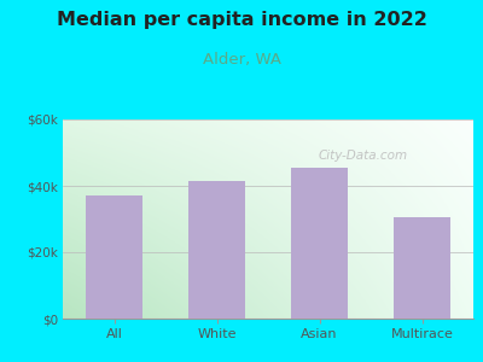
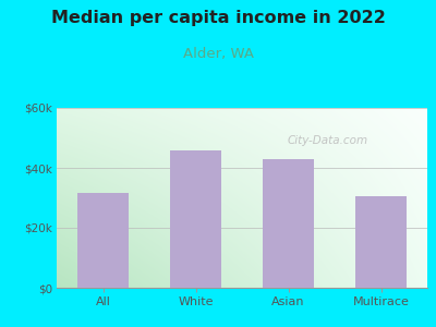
All: $37.0k -> $31.5k
White: $41.5k -> $46.0k
Asian: $45.5k -> $43.0k
